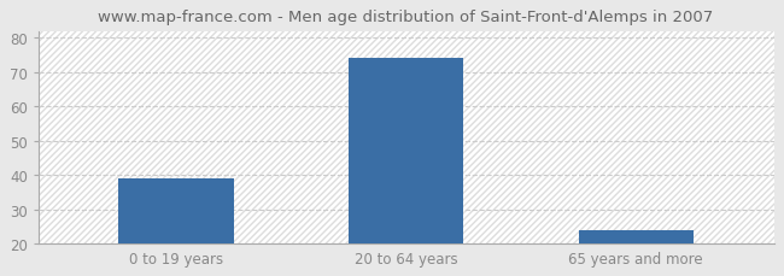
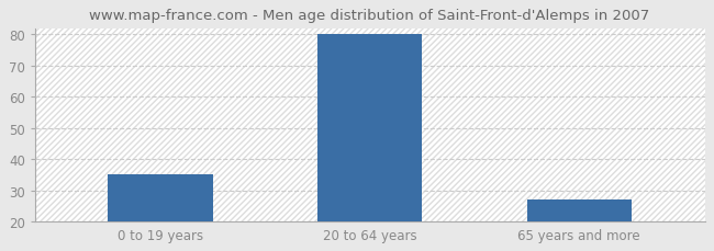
0 to 19 years: 39 -> 35
20 to 64 years: 74 -> 80
65 years and more: 24 -> 27
